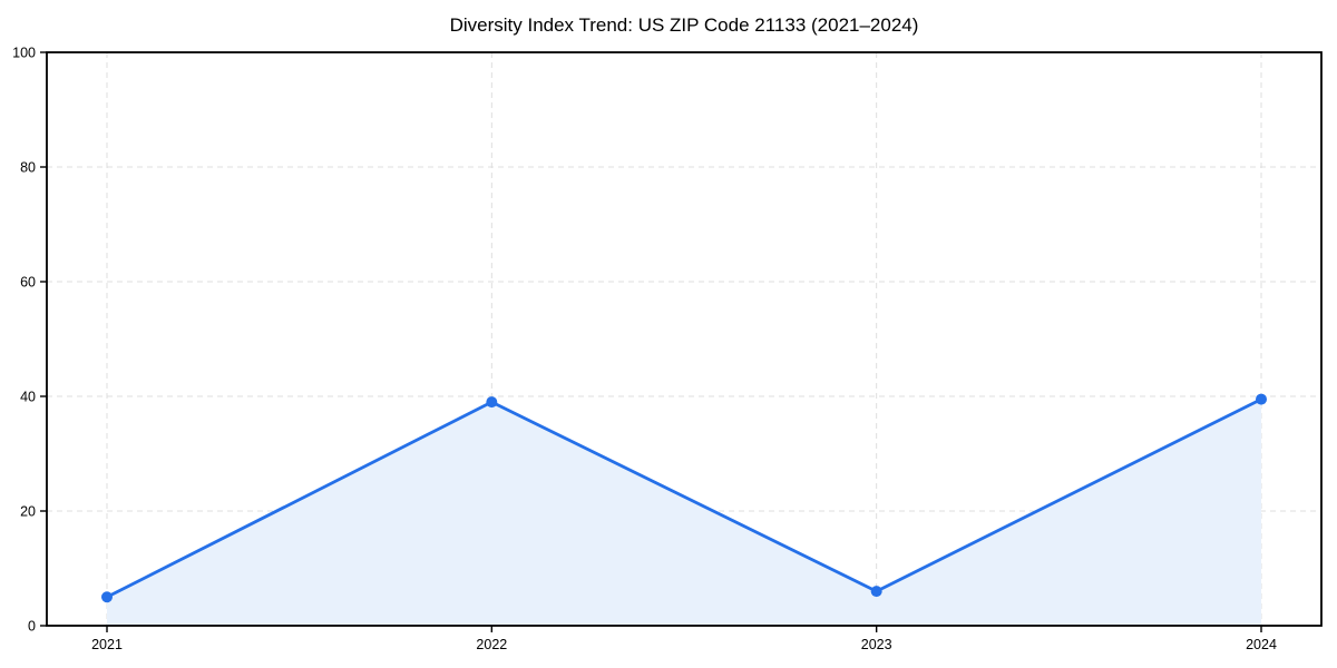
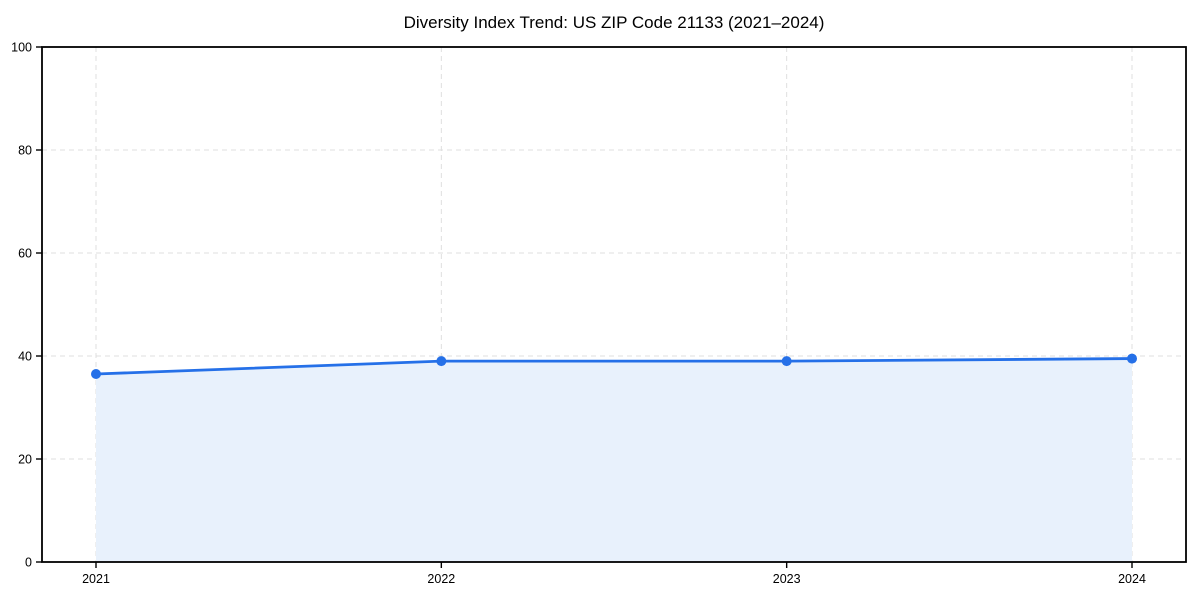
2021: 5 -> 36
2023: 6 -> 39
